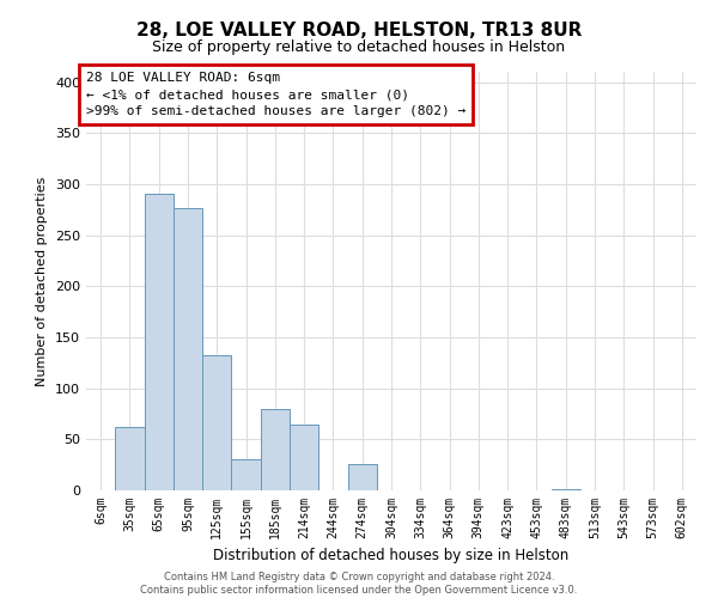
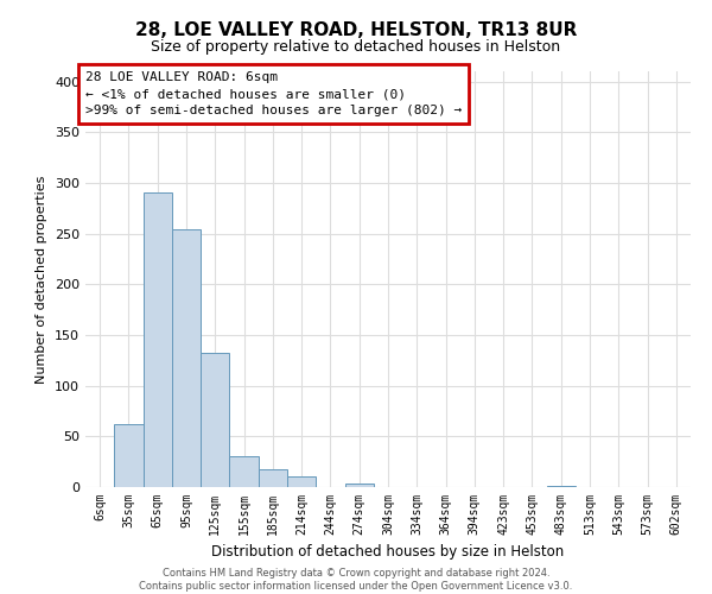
95sqm: 276 -> 254
185sqm: 80 -> 17
214sqm: 64 -> 11
274sqm: 26 -> 3
